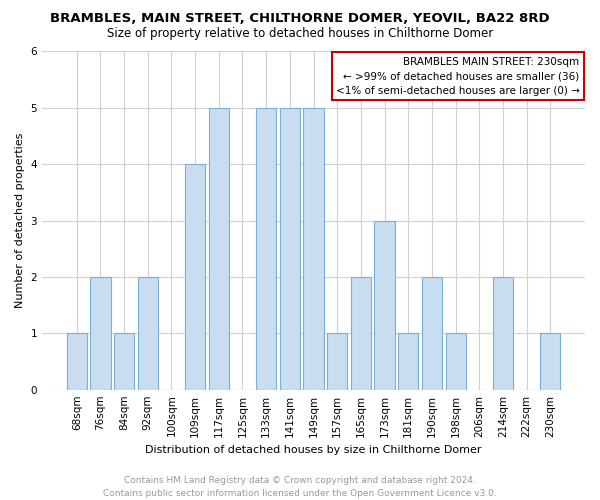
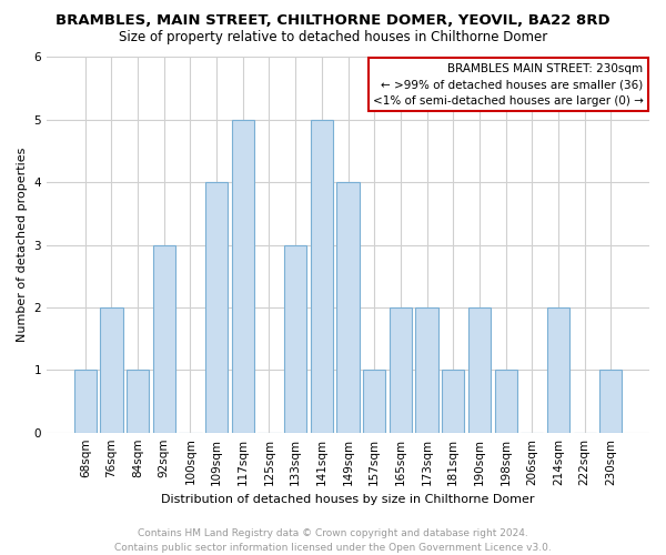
92sqm: 2 -> 3
133sqm: 5 -> 3
149sqm: 5 -> 4
173sqm: 3 -> 2
